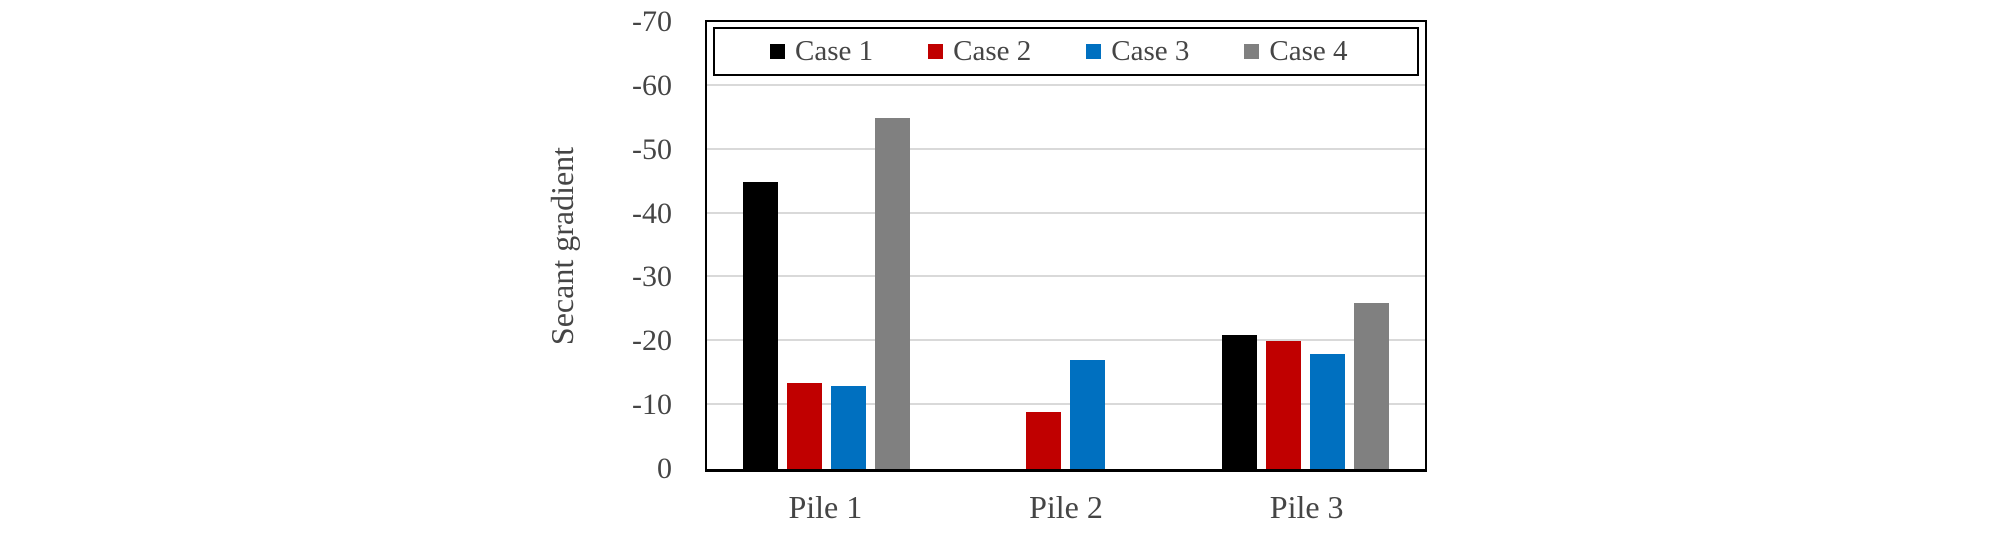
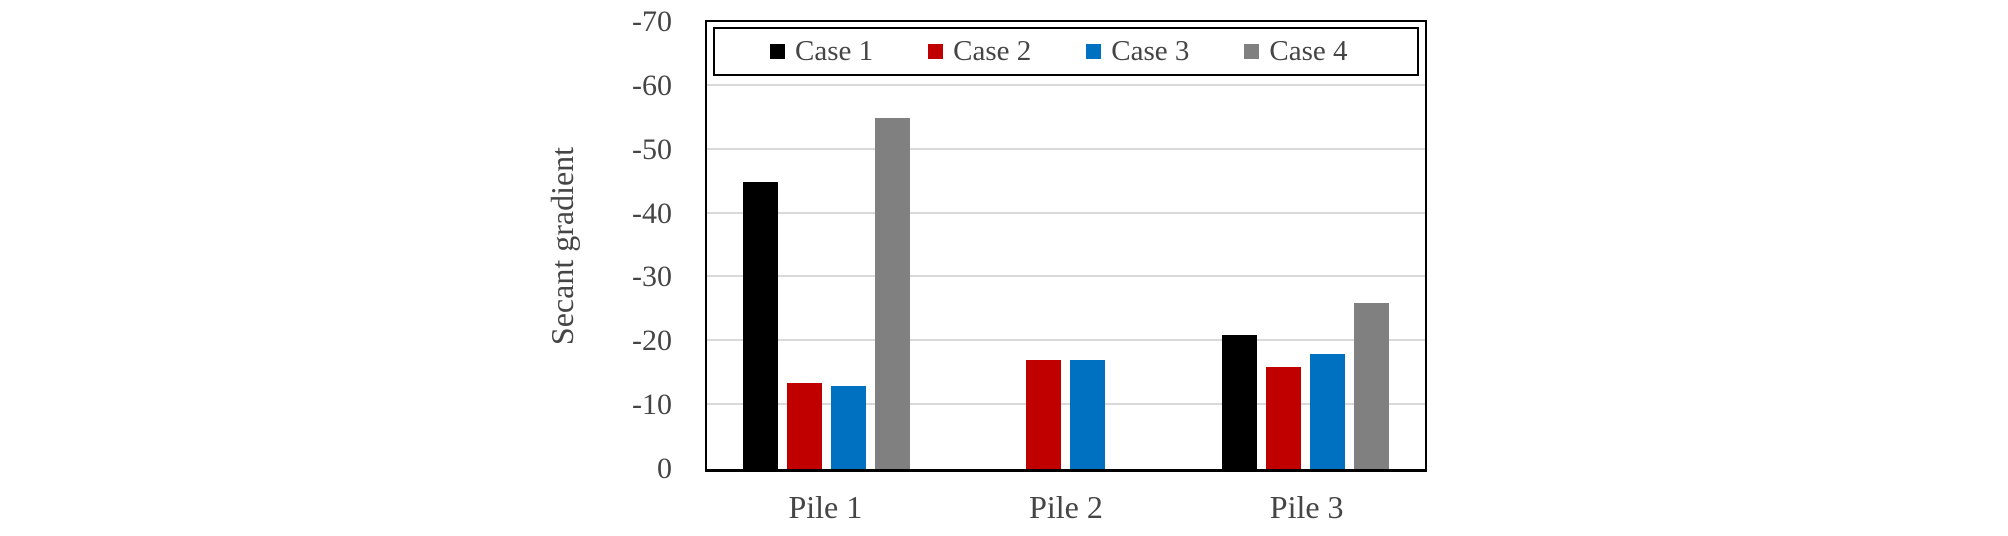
Case 2/Pile 2: -9 -> -17
Case 2/Pile 3: -20 -> -16
